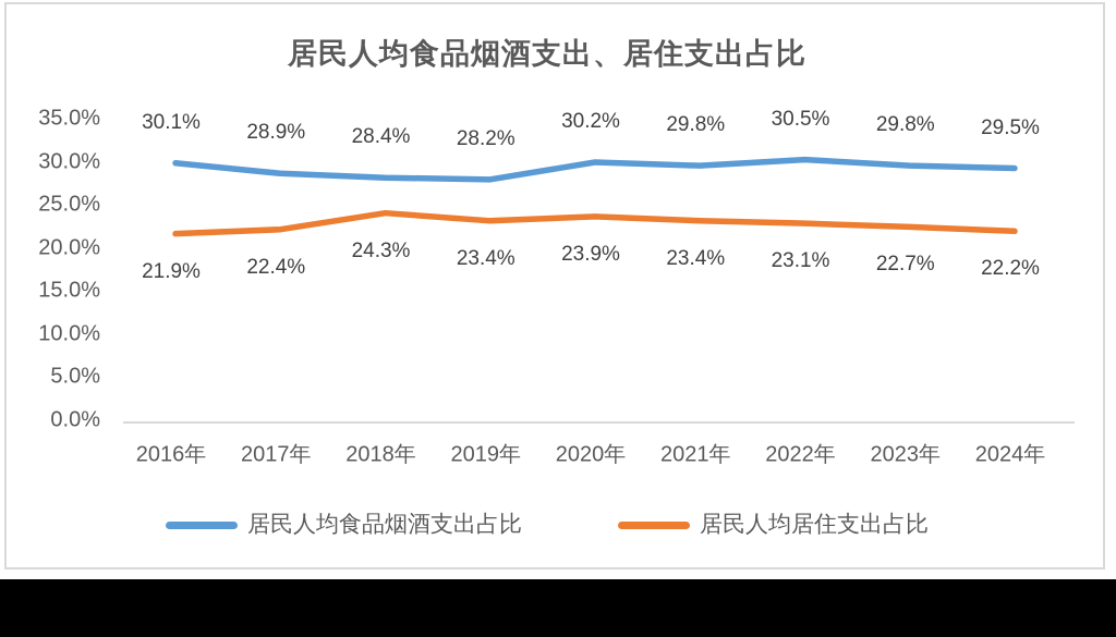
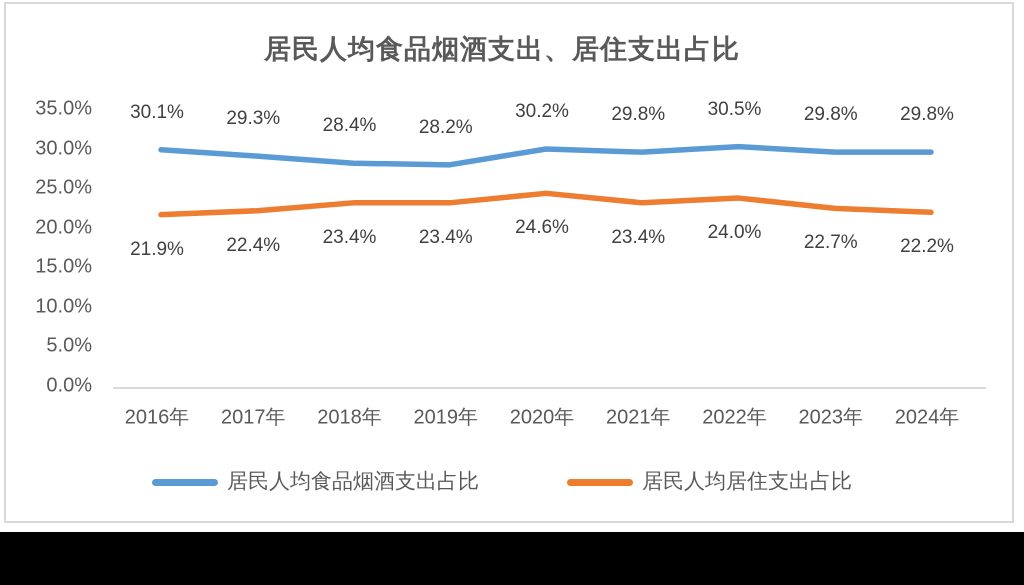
居民人均食品烟酒支出占比/2017年: 28.9% -> 29.3%
居民人均居住支出占比/2018年: 24.3% -> 23.4%
居民人均居住支出占比/2020年: 23.9% -> 24.6%
居民人均居住支出占比/2022年: 23.1% -> 24.0%
居民人均食品烟酒支出占比/2024年: 29.5% -> 29.8%
